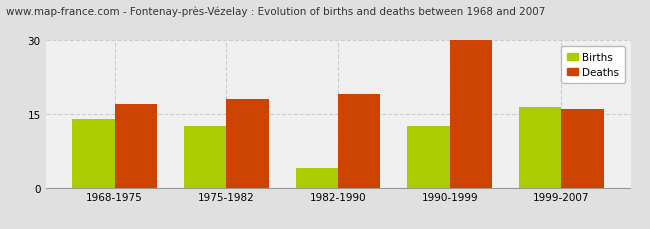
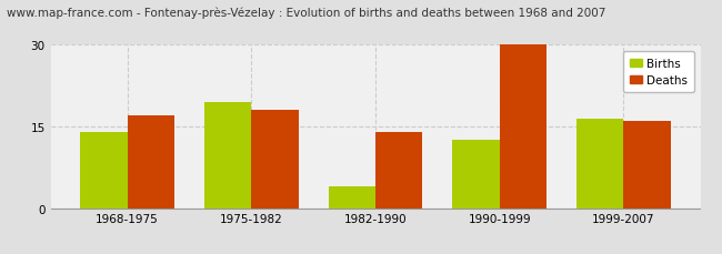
Births/1975-1982: 12.5 -> 19.5
Deaths/1982-1990: 19 -> 14
